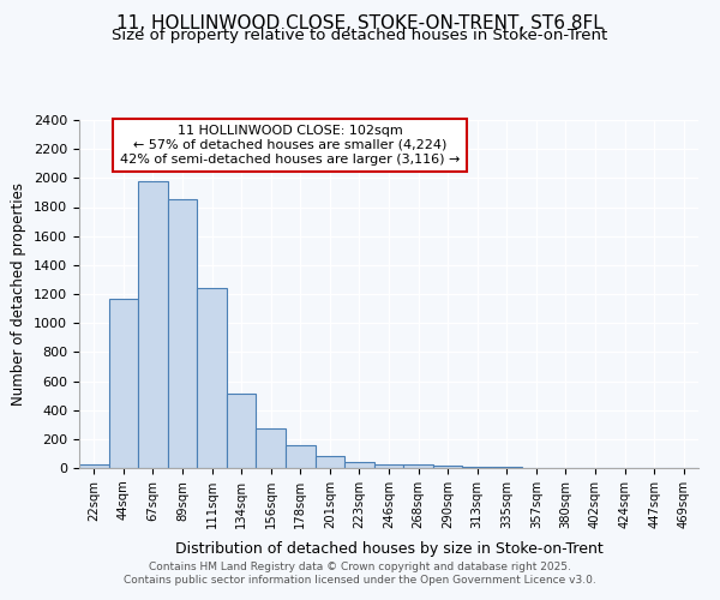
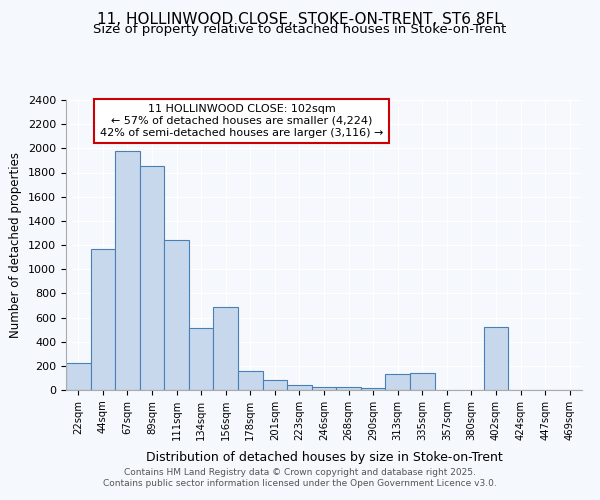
22sqm: 20 -> 220
156sqm: 280 -> 690
313sqm: 10 -> 130
335sqm: 0 -> 140
402sqm: 0 -> 520
